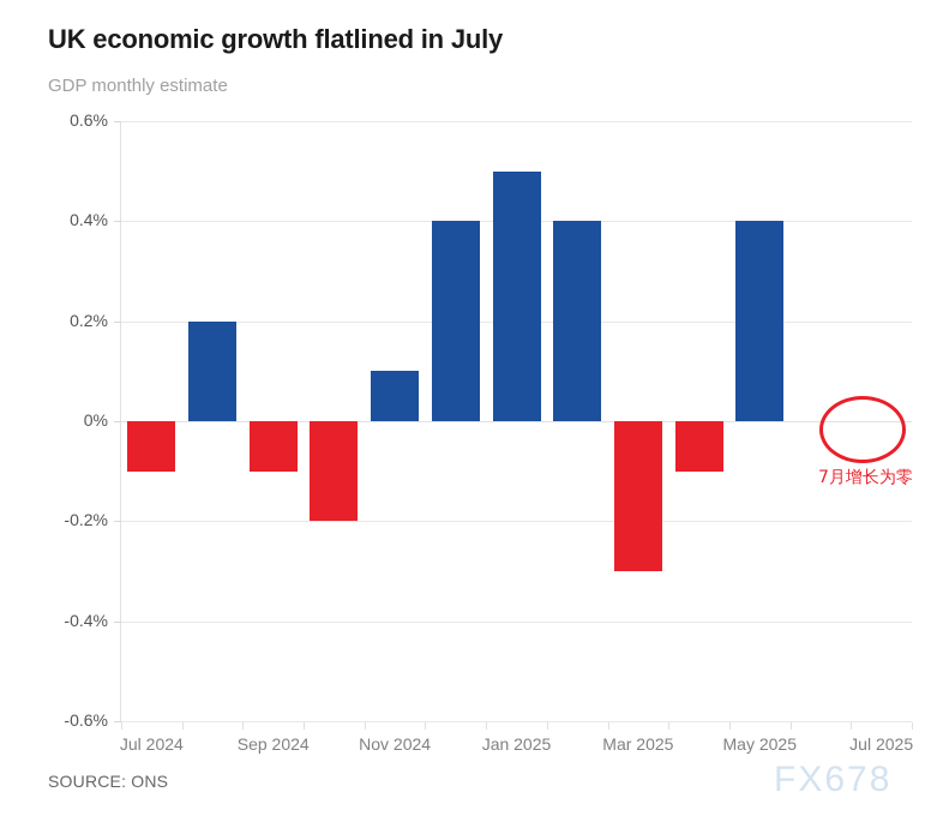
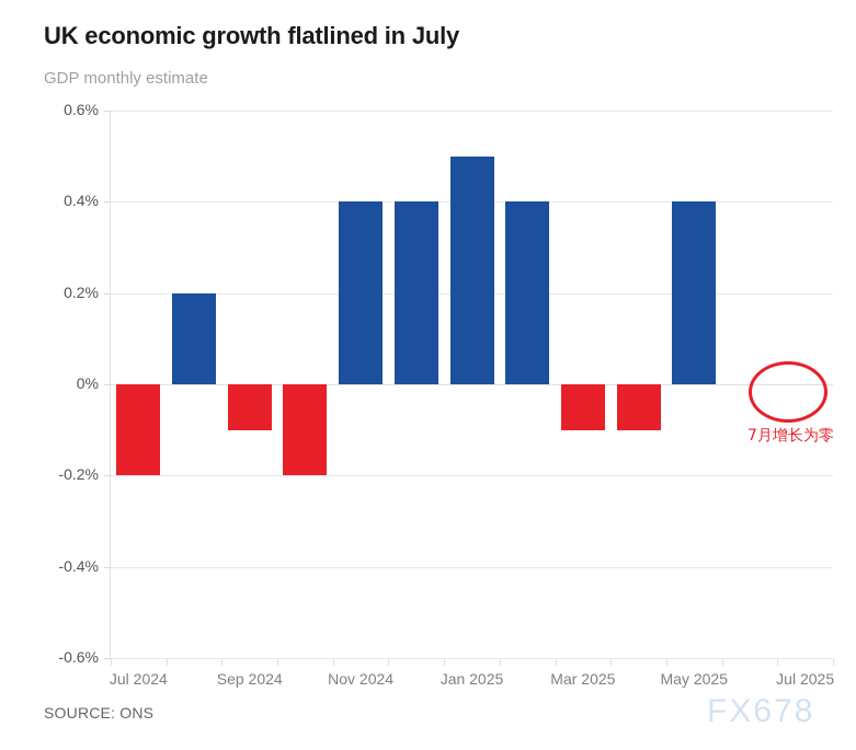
Jul 2024: -0.1% -> -0.2%
Nov 2024: 0.1% -> 0.4%
Mar 2025: -0.3% -> -0.1%
